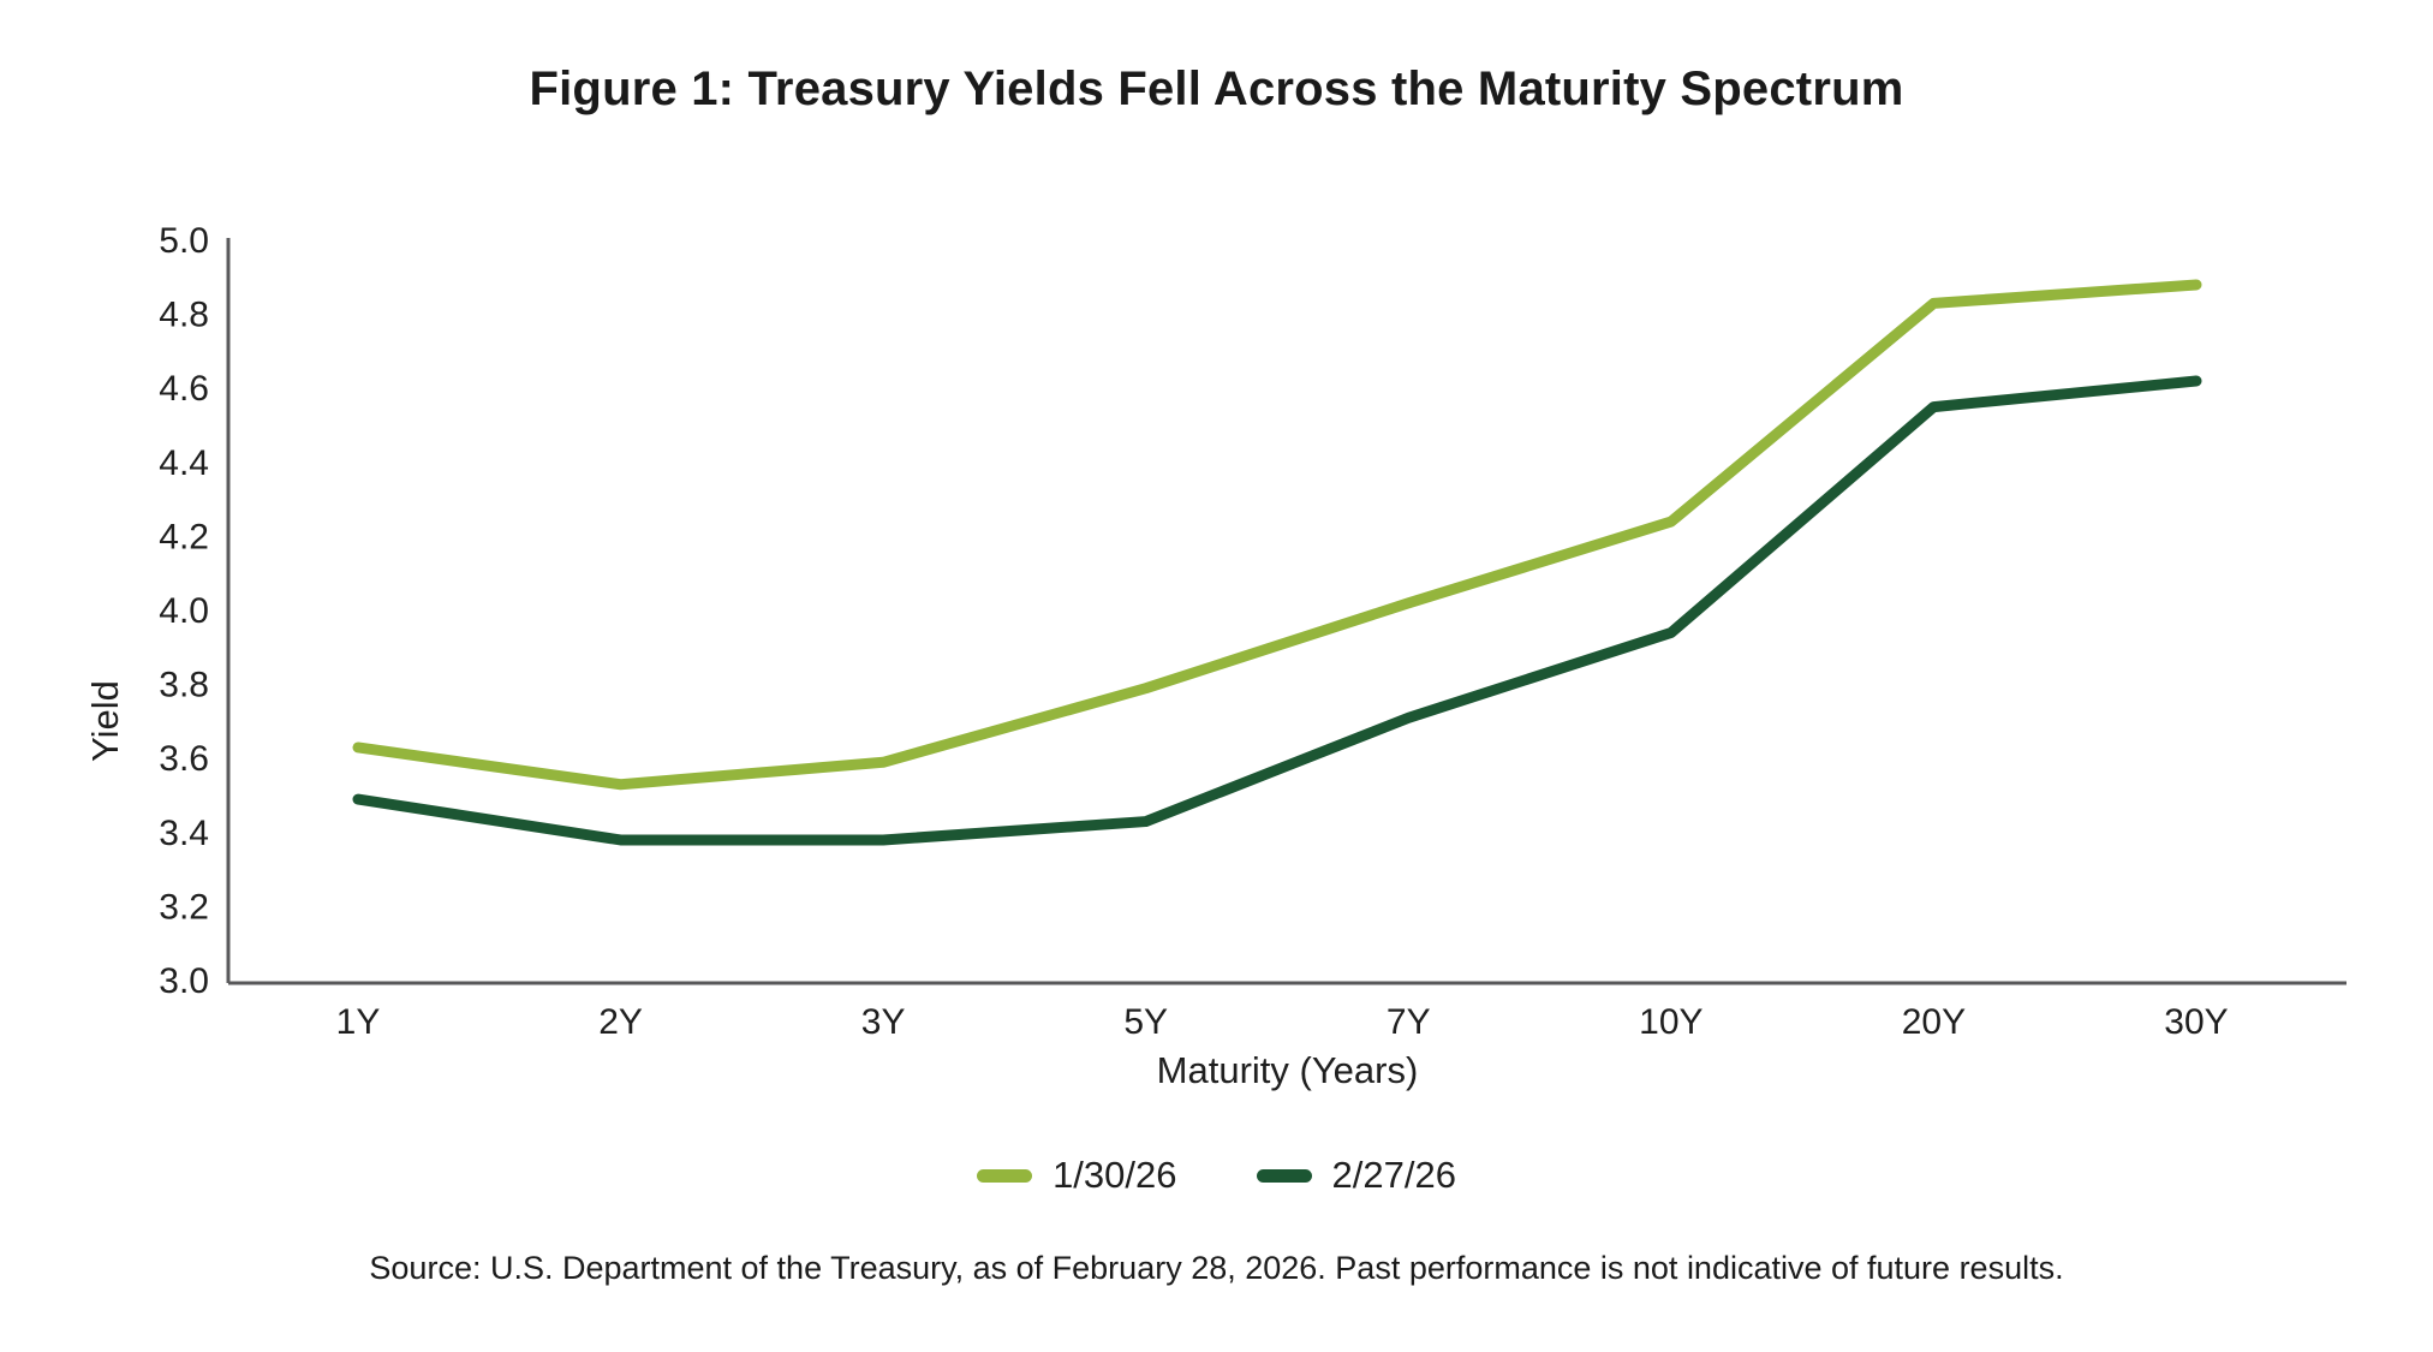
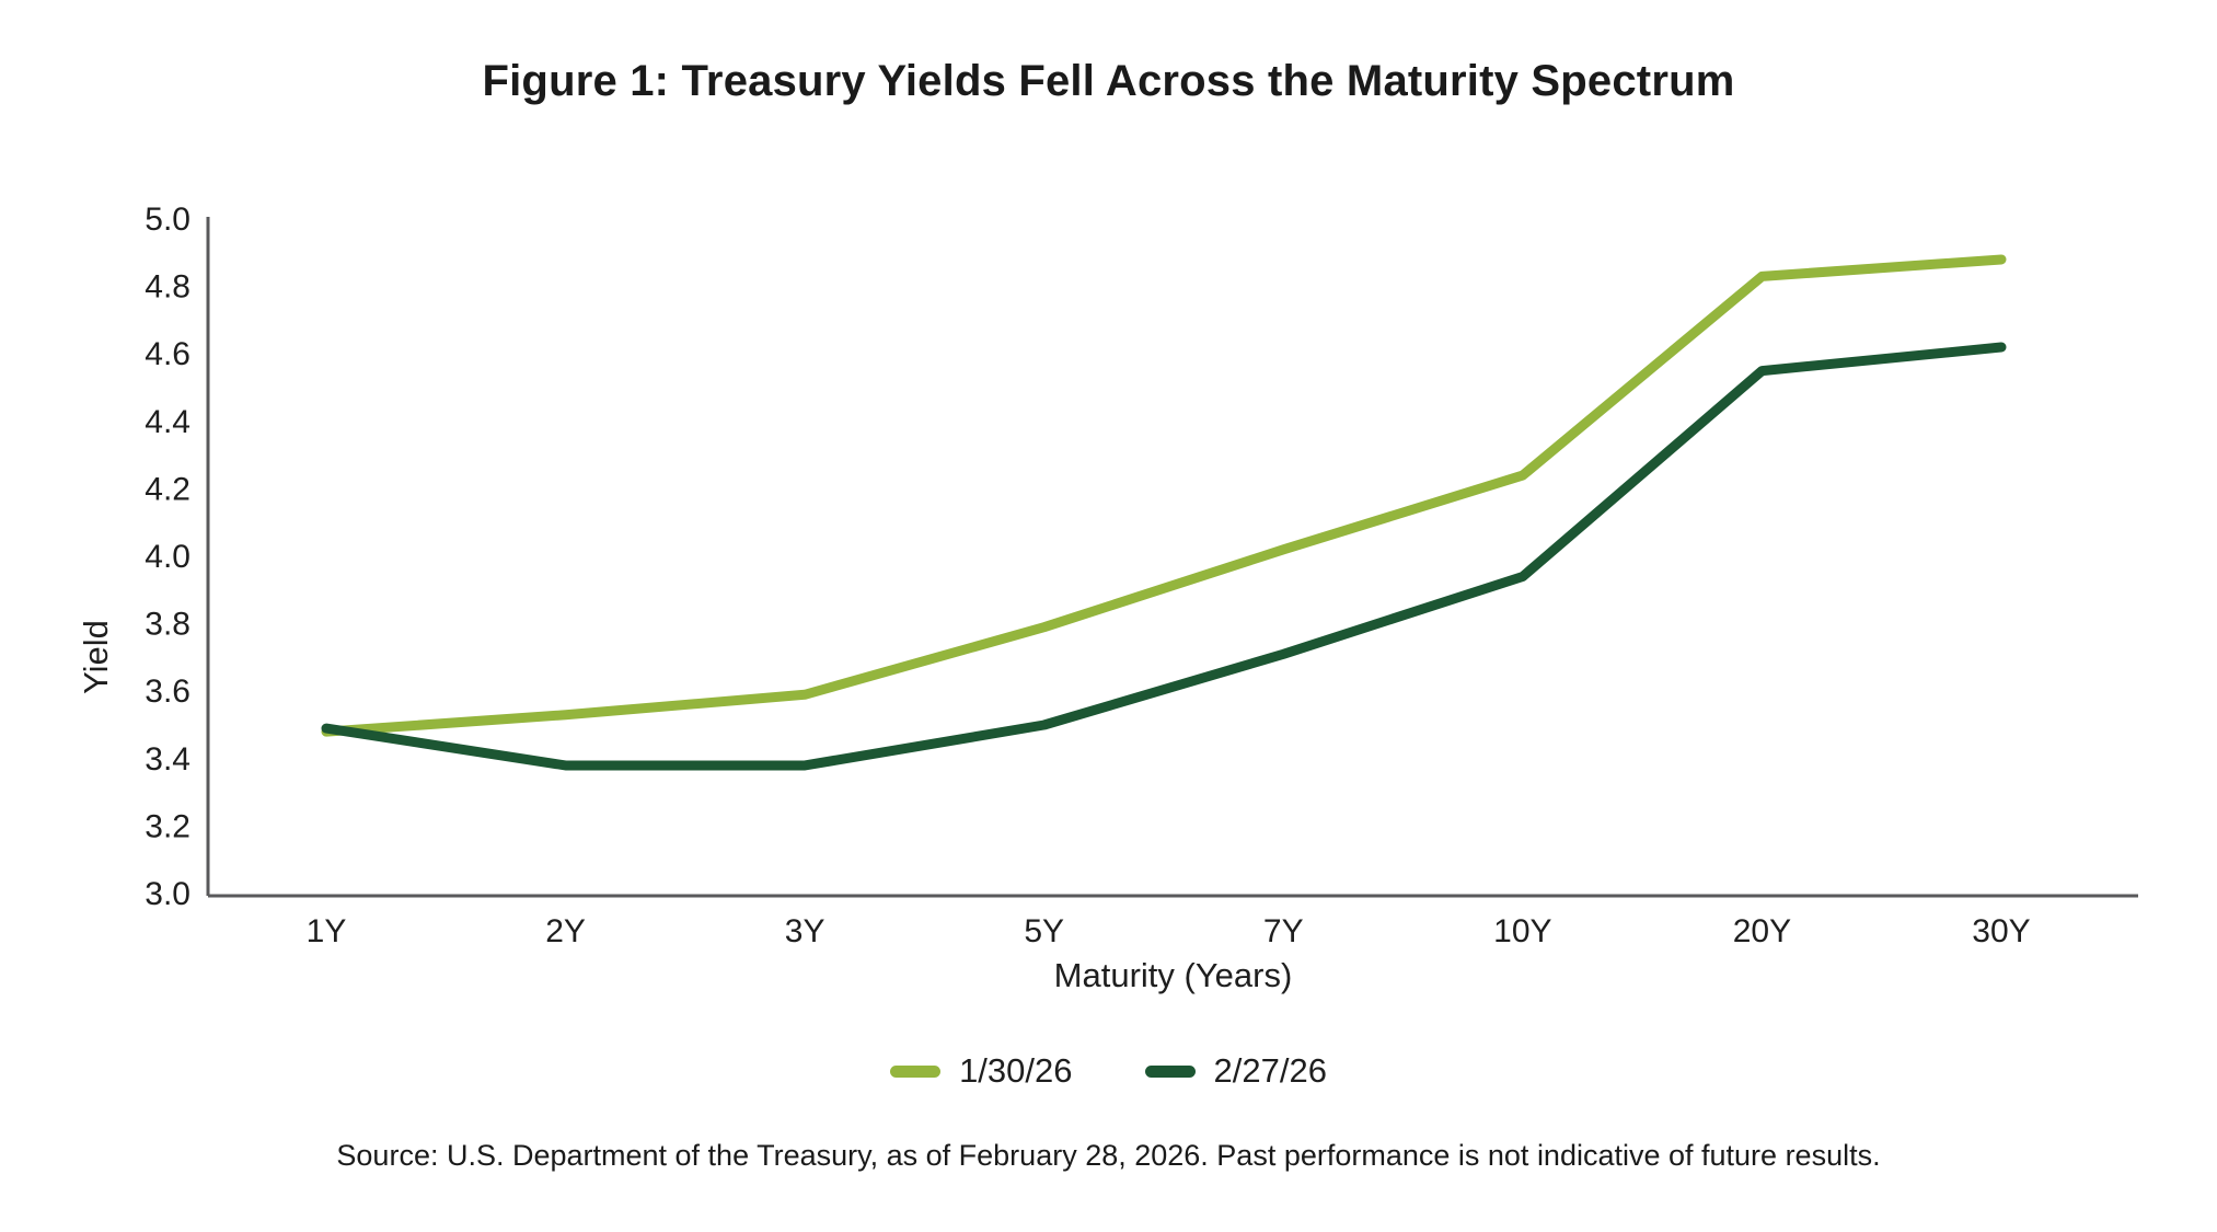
1/30/26/1Y: 3.63 -> 3.48
2/27/26/5Y: 3.43 -> 3.50
